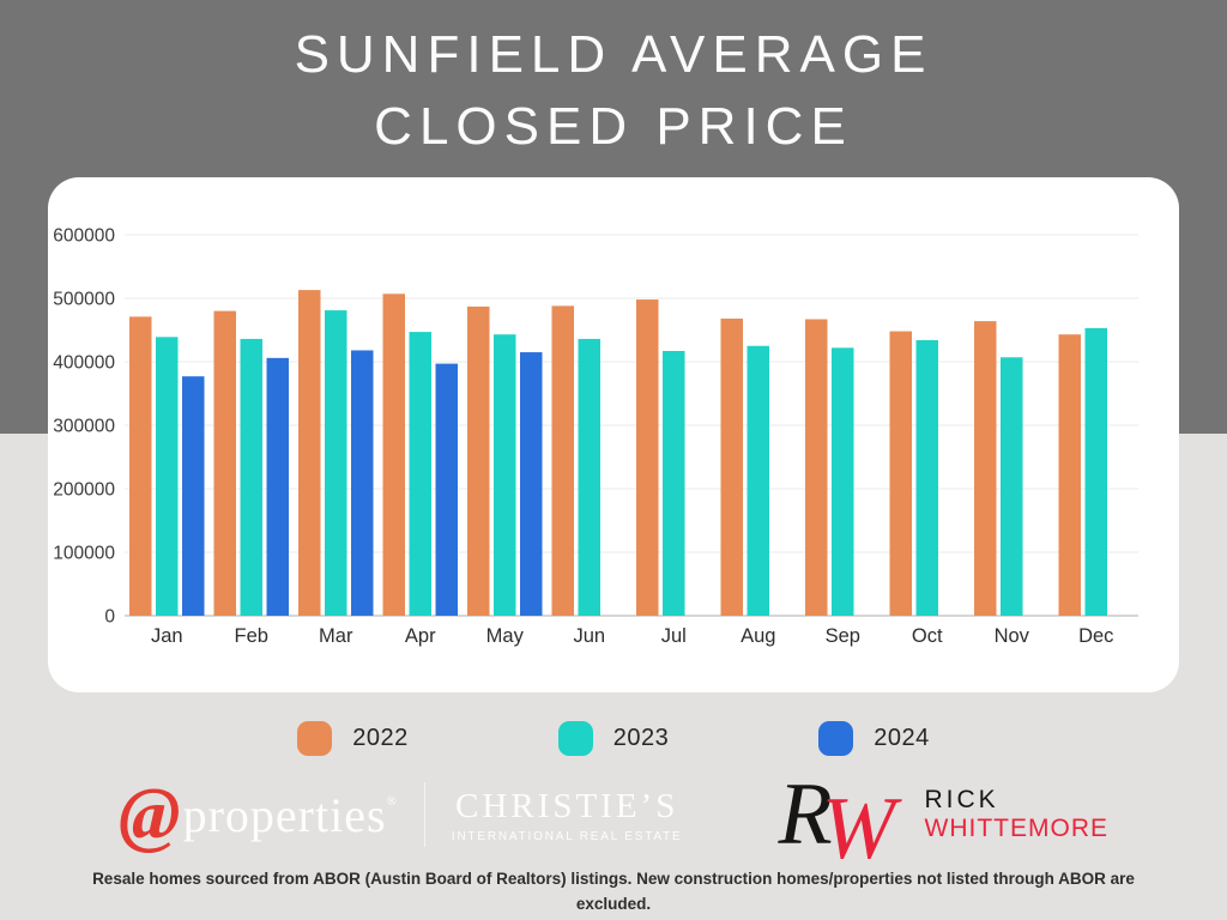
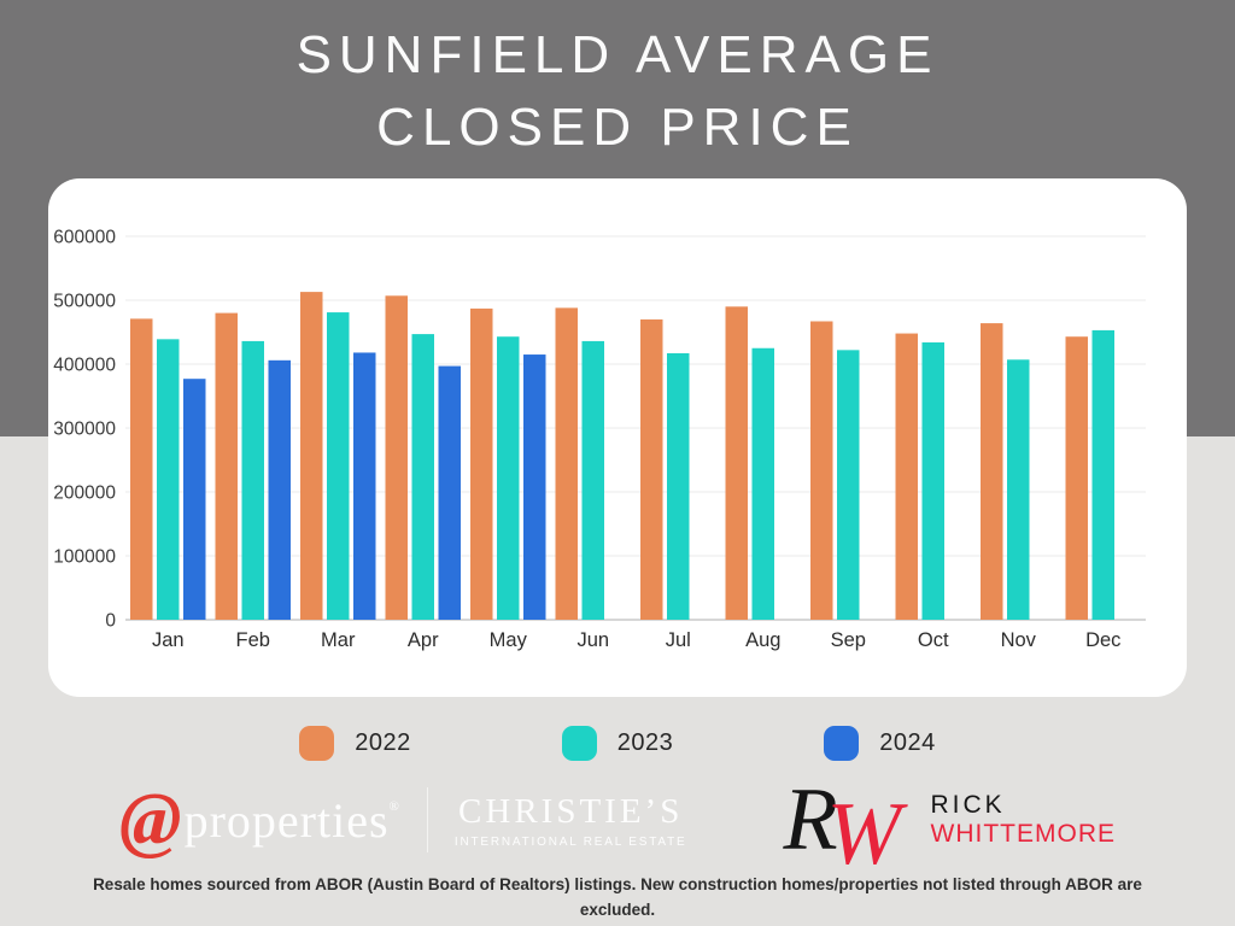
2022/Jul: 500000 -> 470000
2022/Aug: 470000 -> 490000
